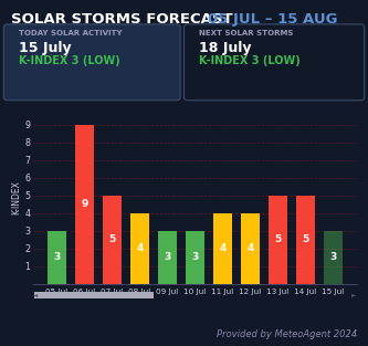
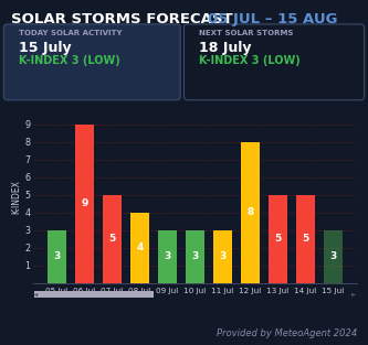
11 Jul: 4 -> 3
12 Jul: 4 -> 8
